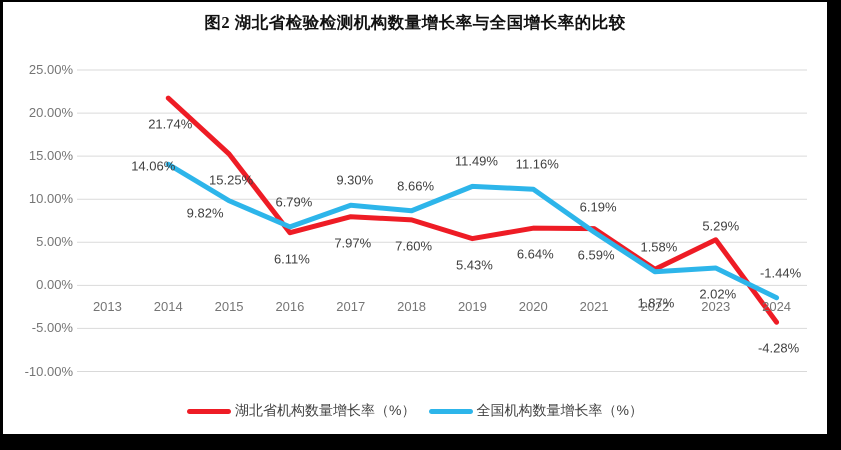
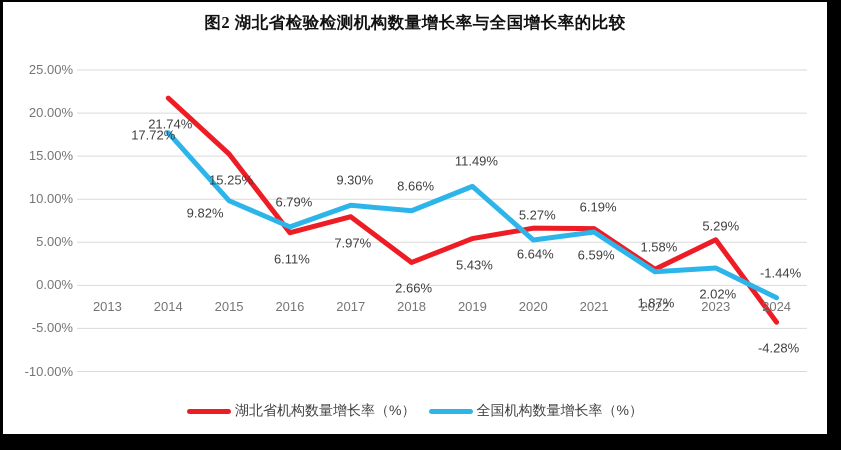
全国机构数量增长率（%）/2014: 14.06% -> 17.72%
湖北省机构数量增长率（%）/2018: 7.60% -> 2.66%
全国机构数量增长率（%）/2020: 11.16% -> 5.27%
